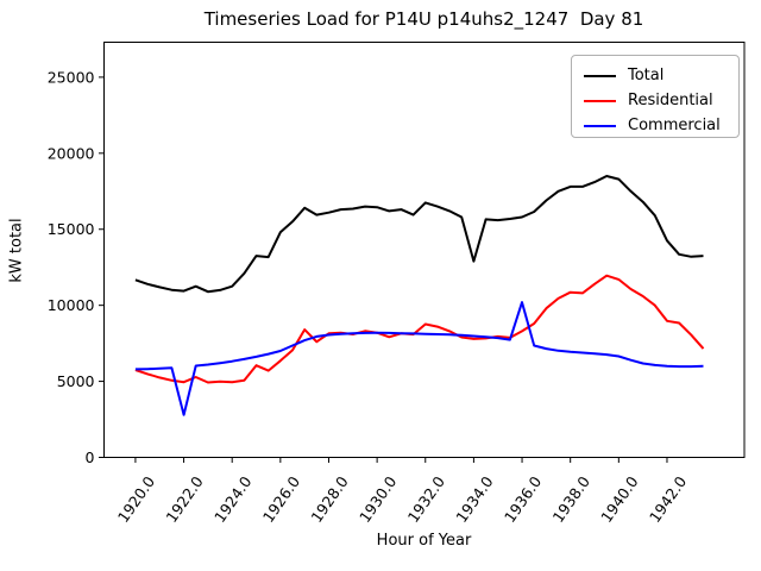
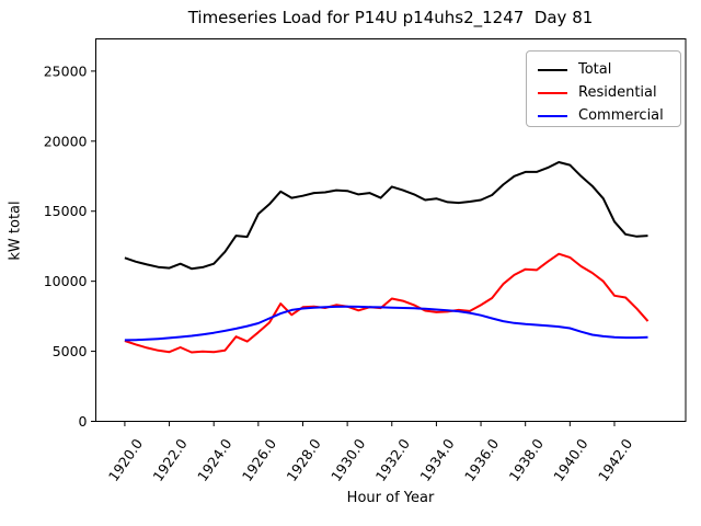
Commercial/1922.0: 2800 -> 6000
Total/1934.0: 12900 -> 15900
Commercial/1936.0: 10200 -> 7600
